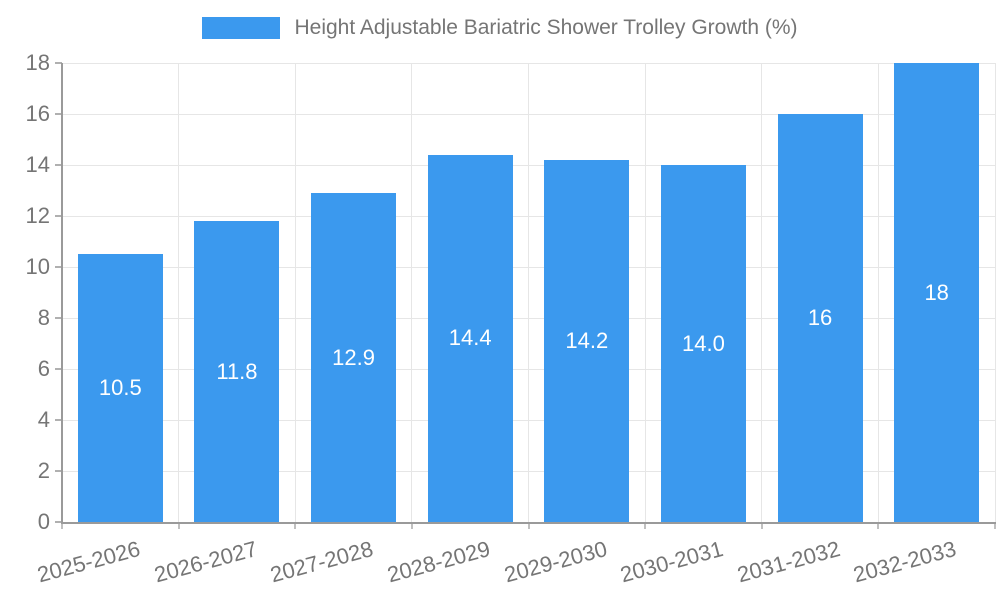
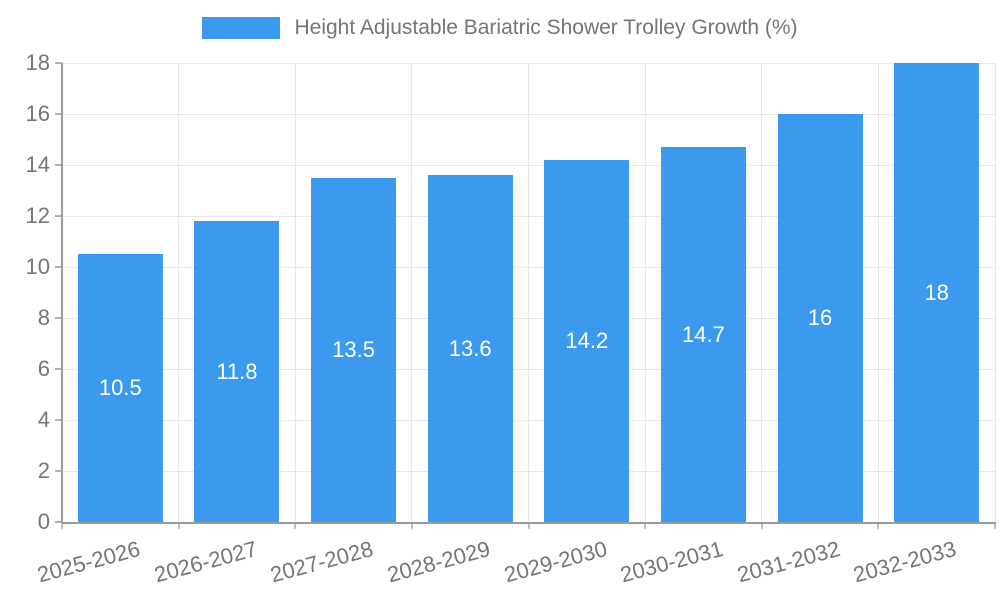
2027-2028: 12.9 -> 13.5
2028-2029: 14.4 -> 13.6
2030-2031: 14.0 -> 14.7
